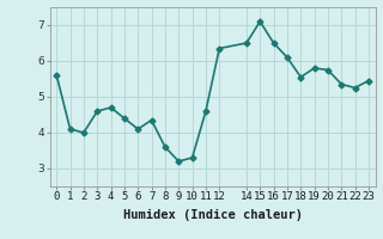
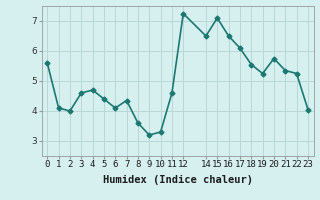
12: 6.35 -> 7.25
19: 5.80 -> 5.25
23: 5.45 -> 4.05
